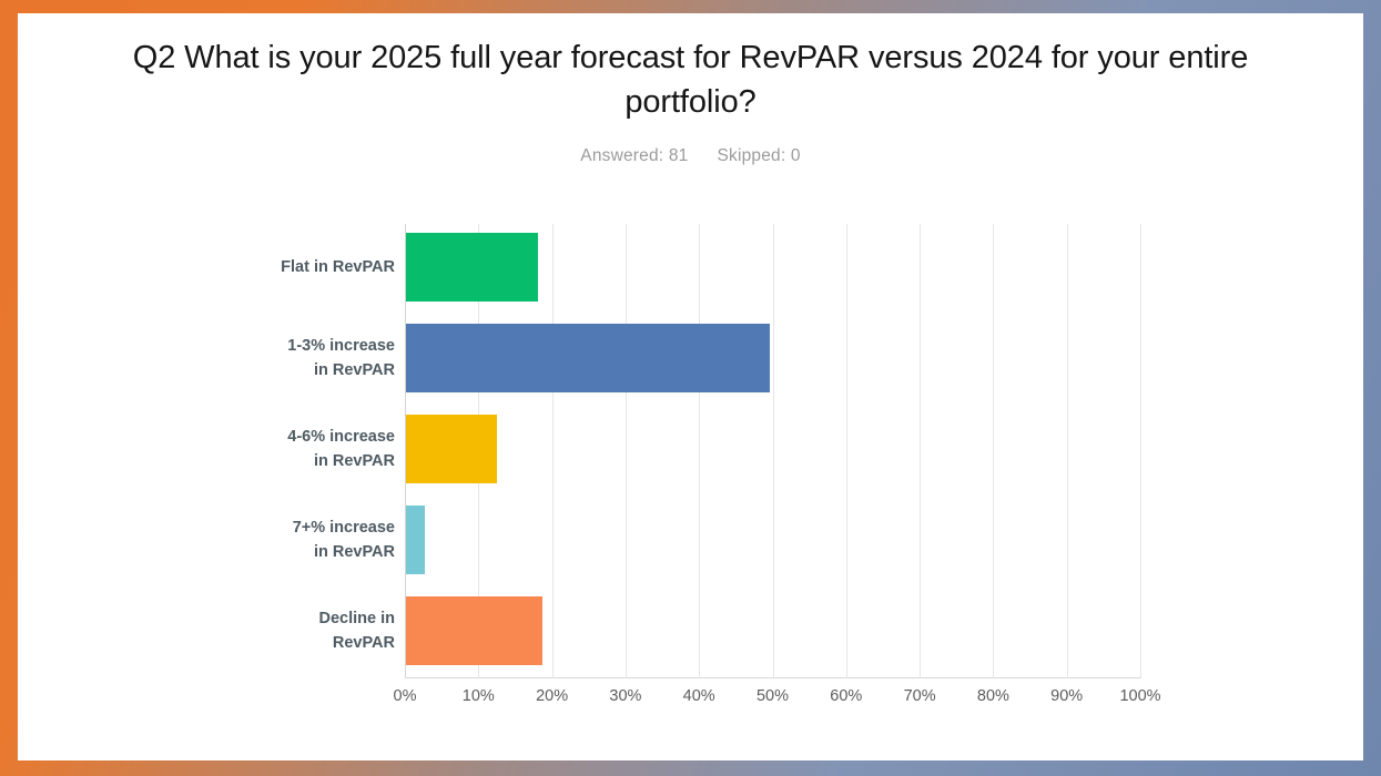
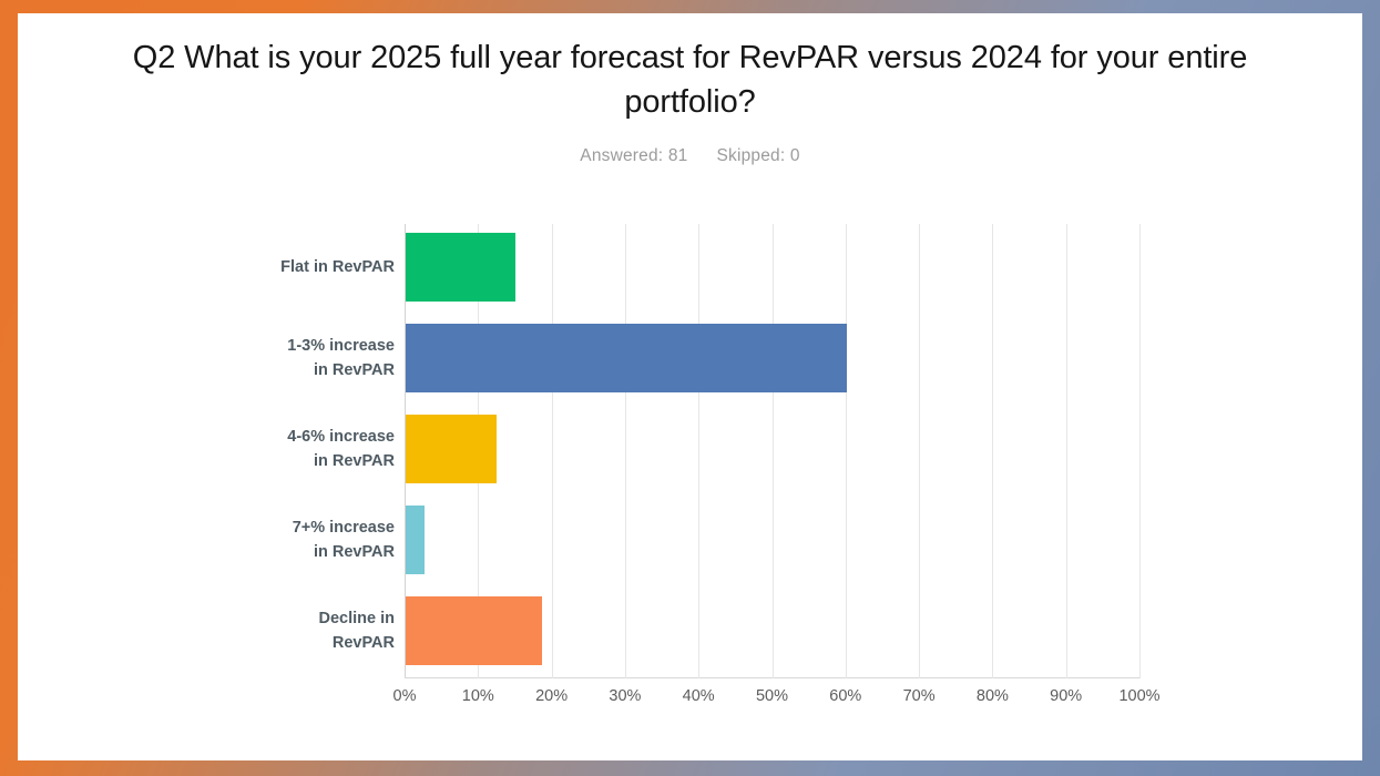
Flat in RevPAR: 18% -> 15%
1-3% increase in RevPAR: 49% -> 60%
